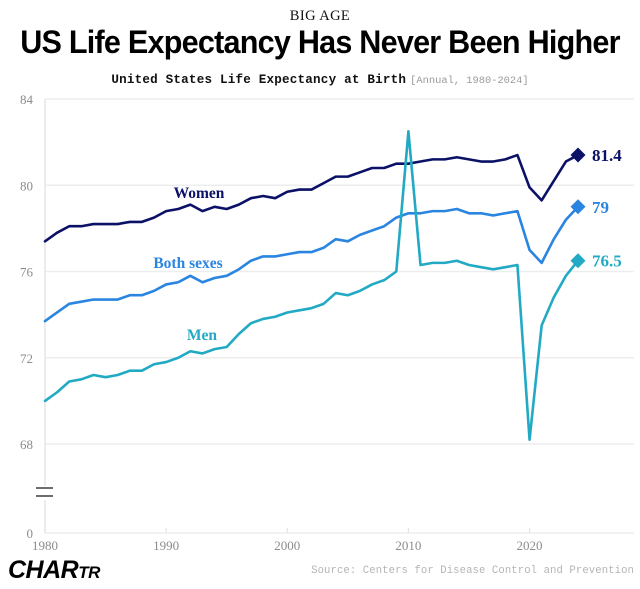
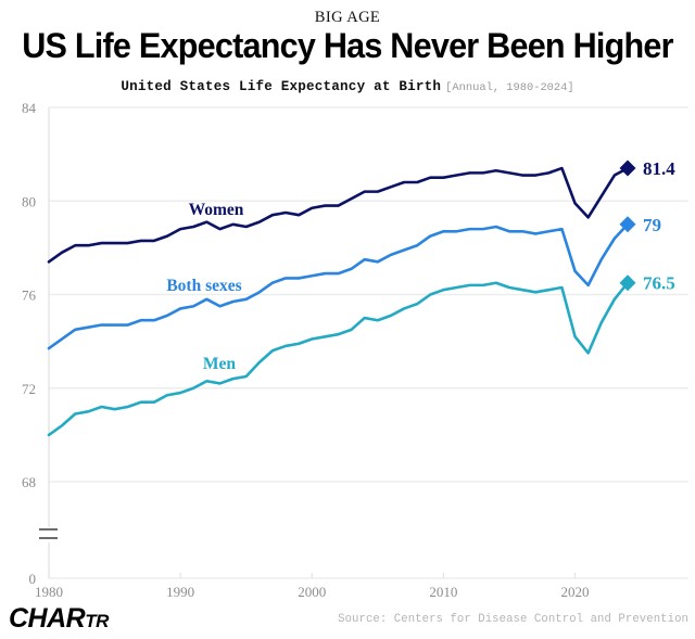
Men/2010: 82.5 -> 76.2
Men/2020: 68.2 -> 74.2
